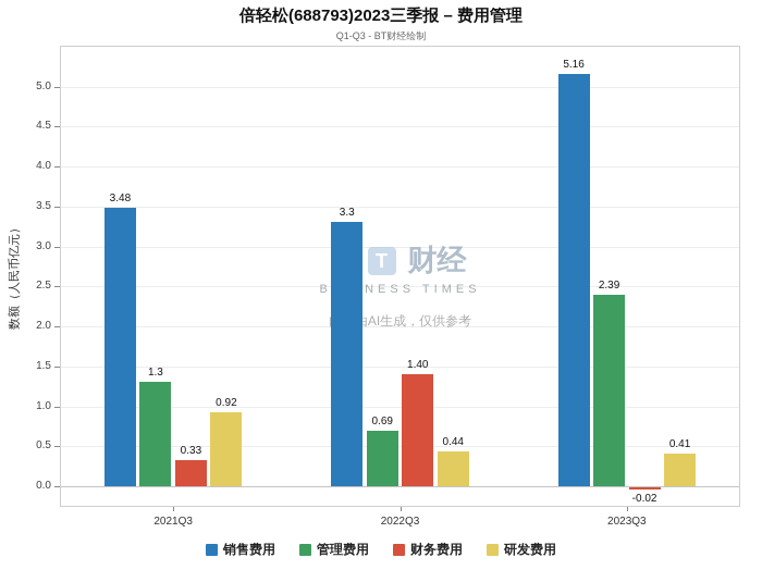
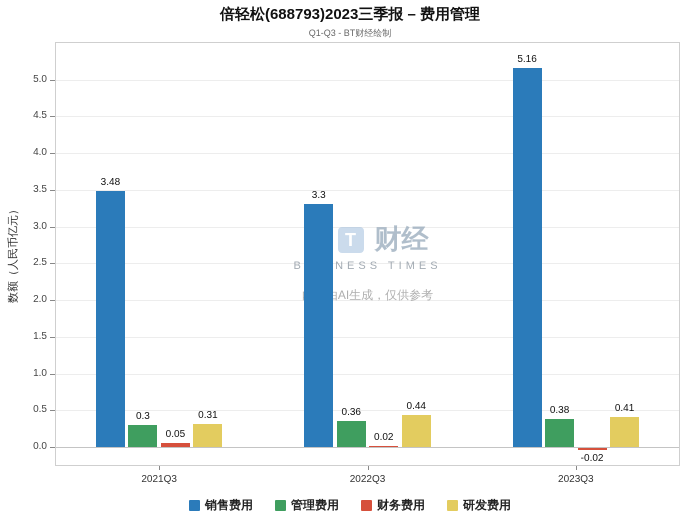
管理费用/2021Q3: 1.3 -> 0.3
财务费用/2021Q3: 0.33 -> 0.05
研发费用/2021Q3: 0.92 -> 0.31
管理费用/2022Q3: 0.69 -> 0.36
财务费用/2022Q3: 1.40 -> 0.02
管理费用/2023Q3: 2.39 -> 0.38
